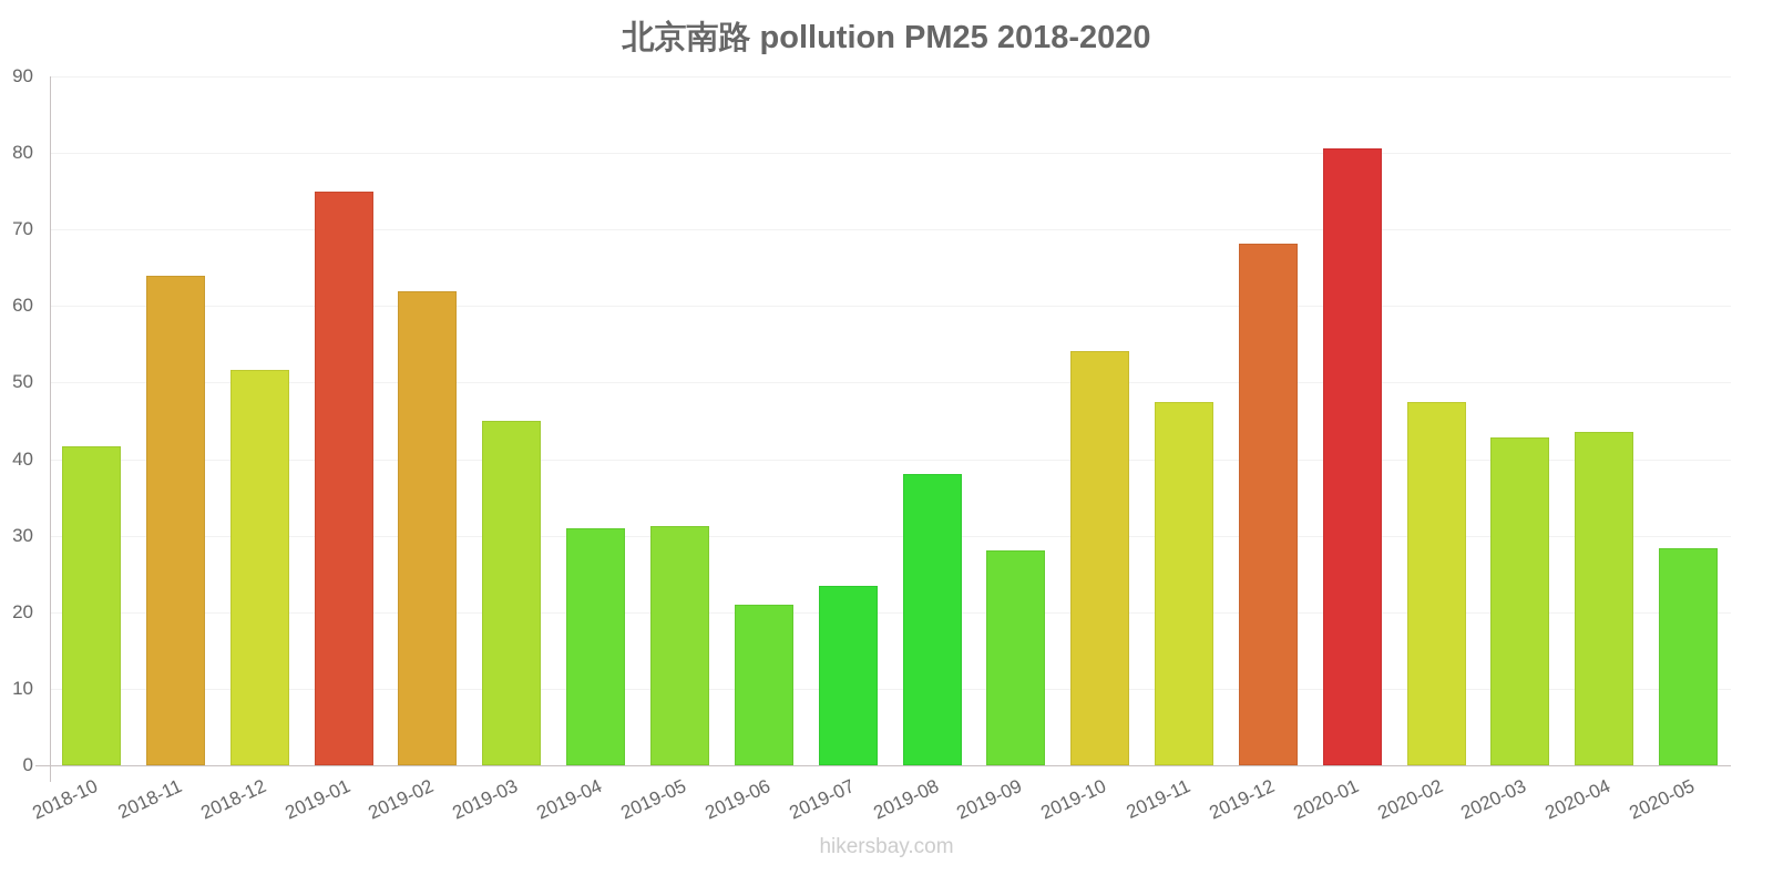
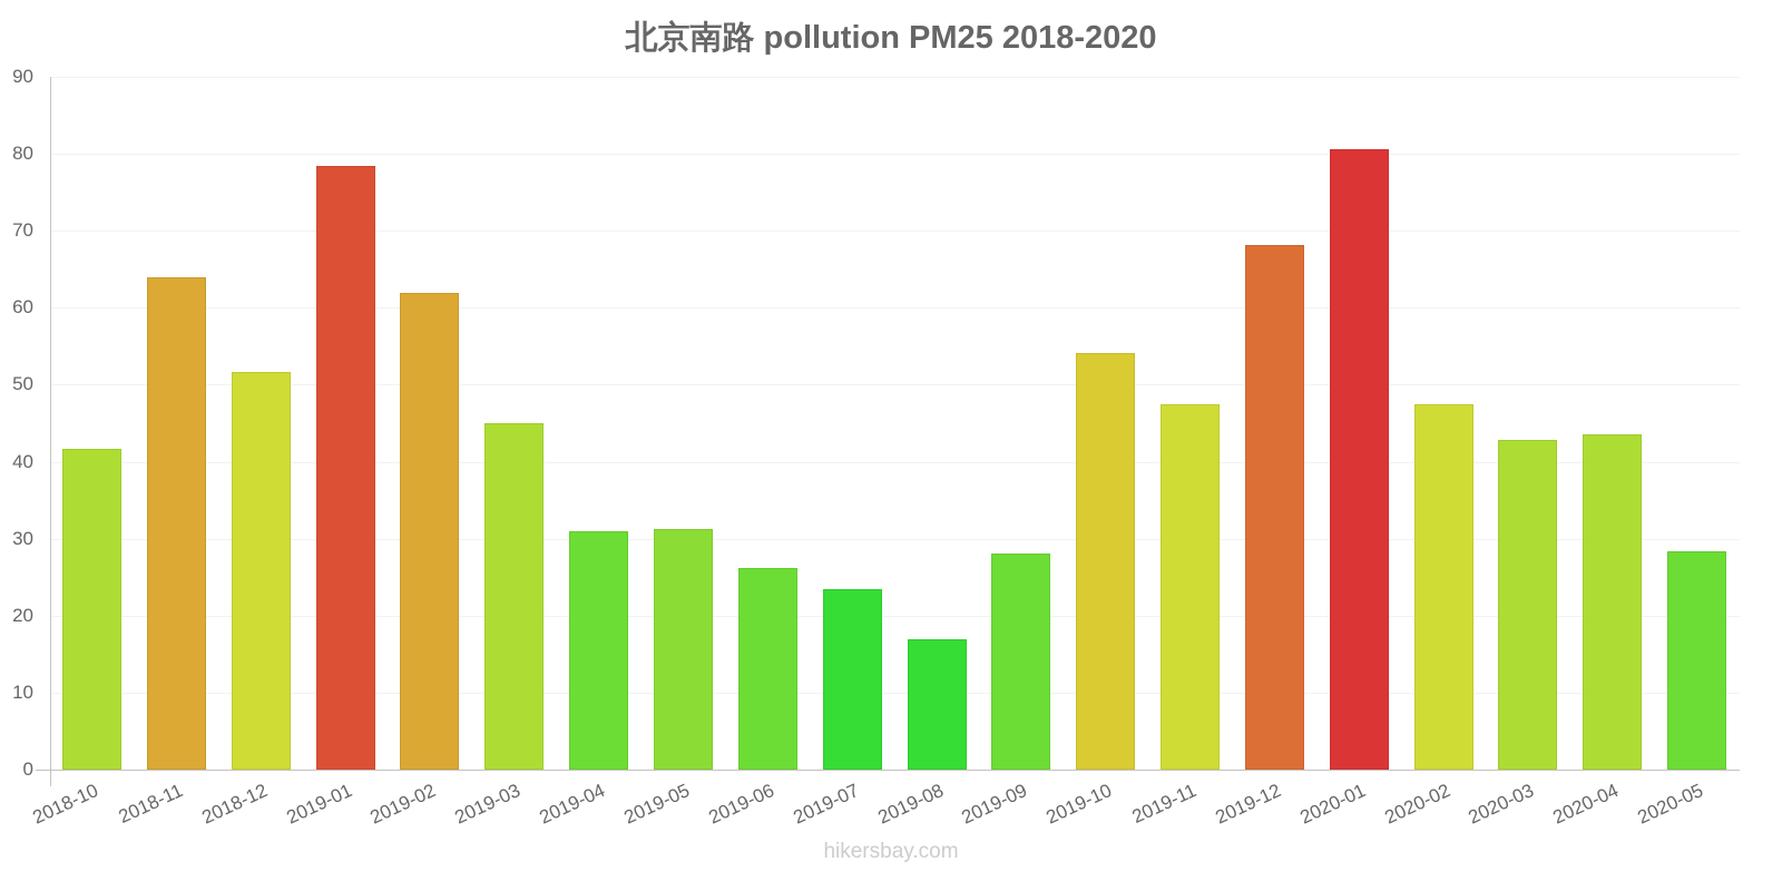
2019-01: 75 -> 78
2019-06: 21 -> 26
2019-08: 38 -> 17
